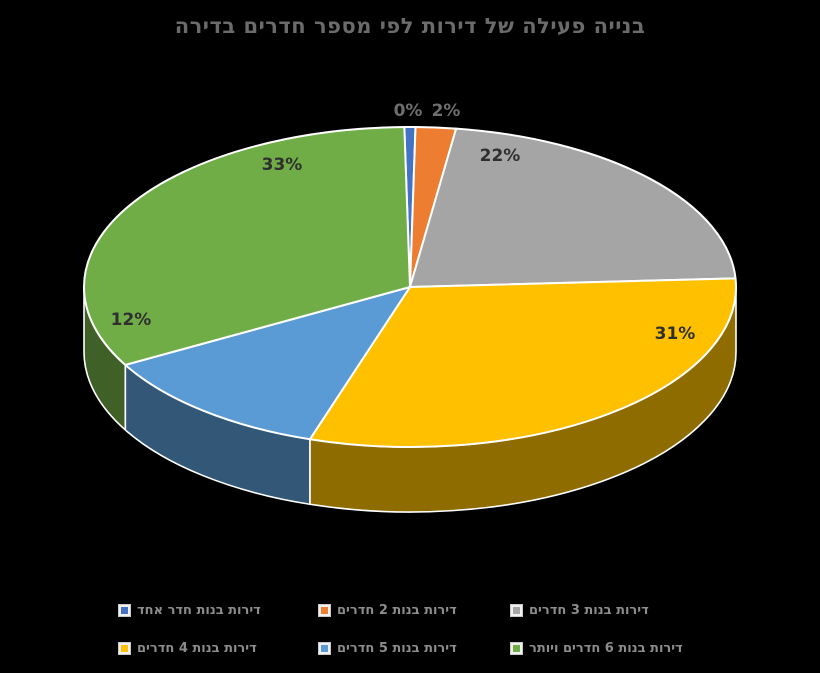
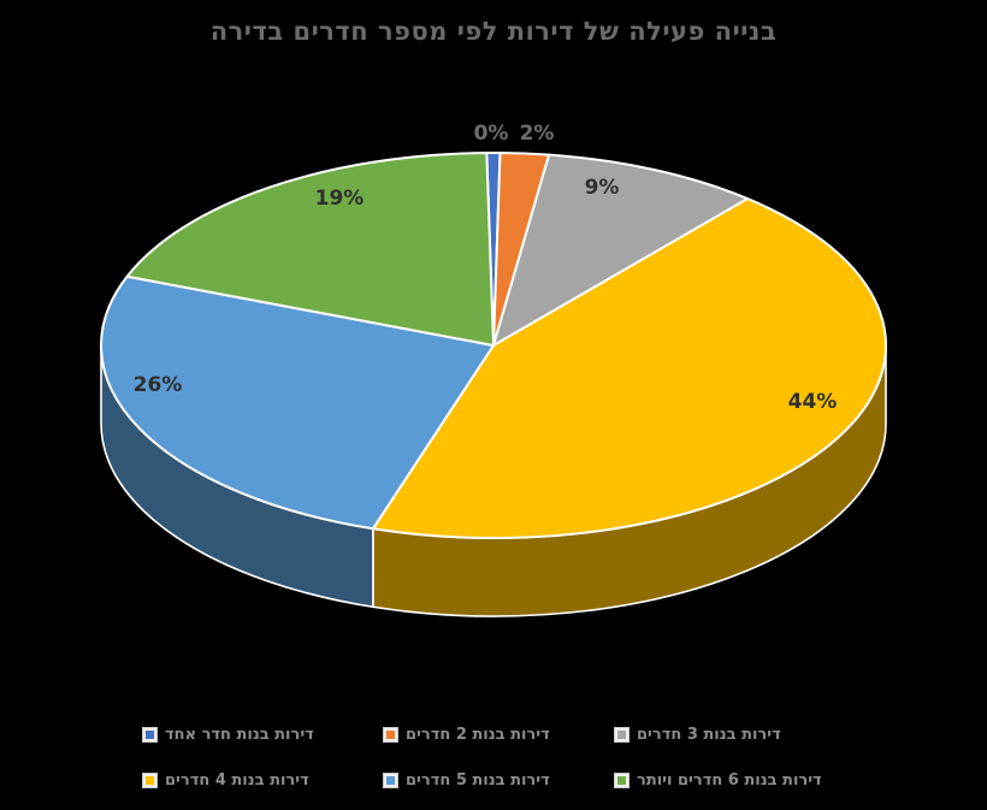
דירות בנות 3 חדרים: 22% -> 9%
דירות בנות 4 חדרים: 31% -> 44%
דירות בנות 5 חדרים: 12% -> 26%
דירות בנות 6 חדרים ויותר: 33% -> 19%
